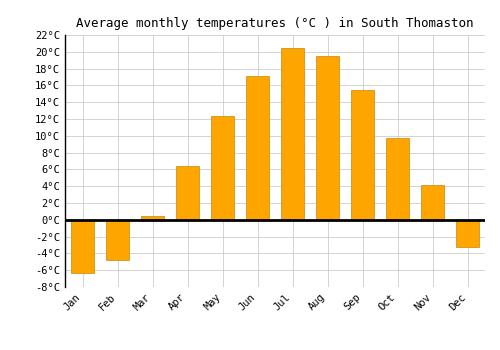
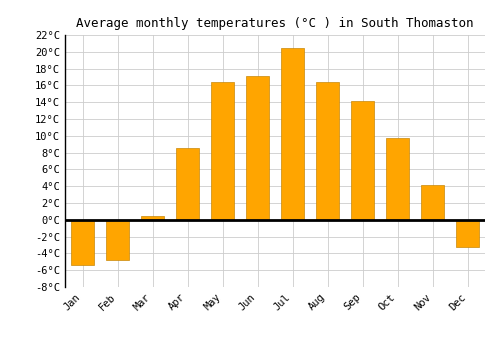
Jan: -6.3°C -> -5.4°C
Apr: 6.4°C -> 8.6°C
May: 12.3°C -> 16.4°C
Aug: 19.5°C -> 16.4°C
Sep: 15.4°C -> 14.2°C
